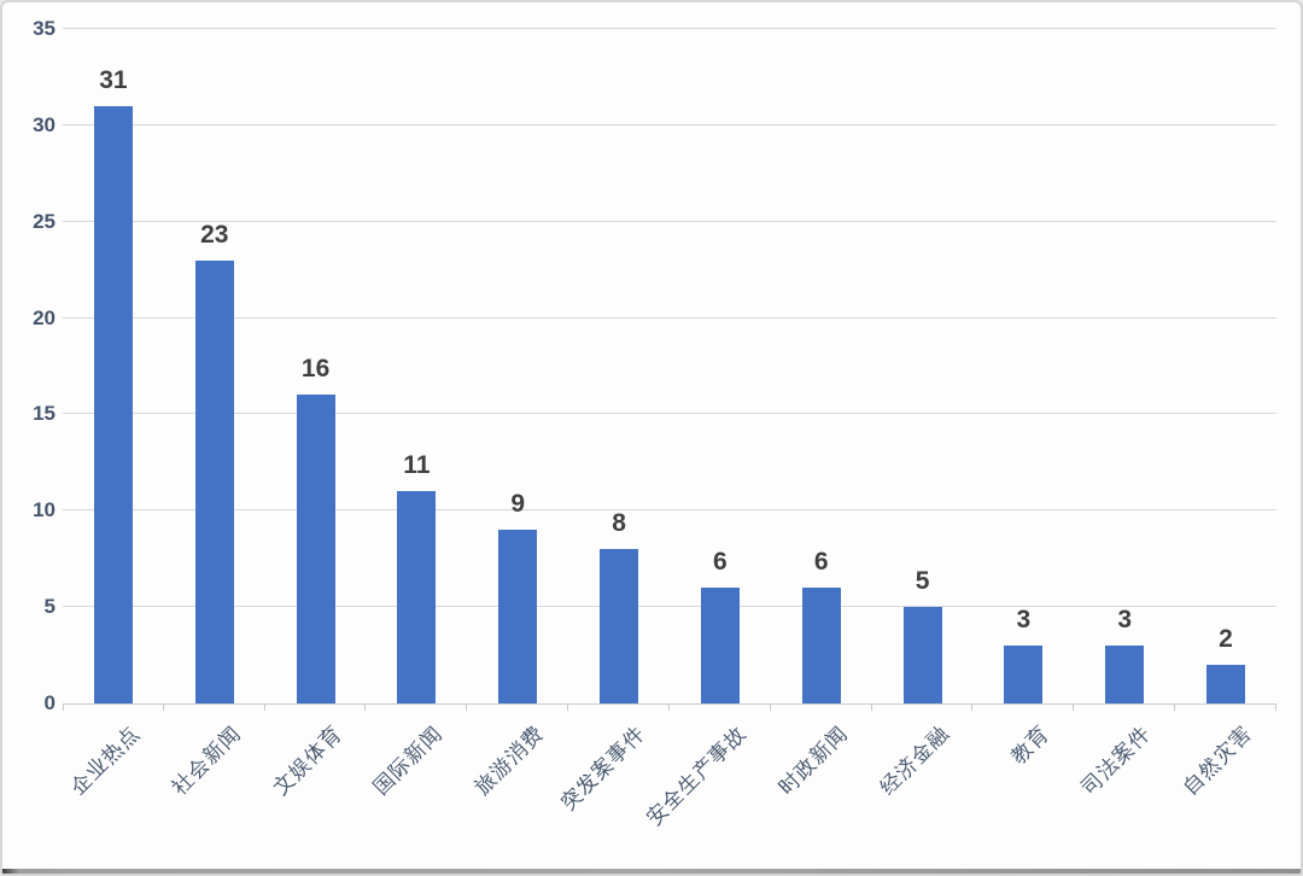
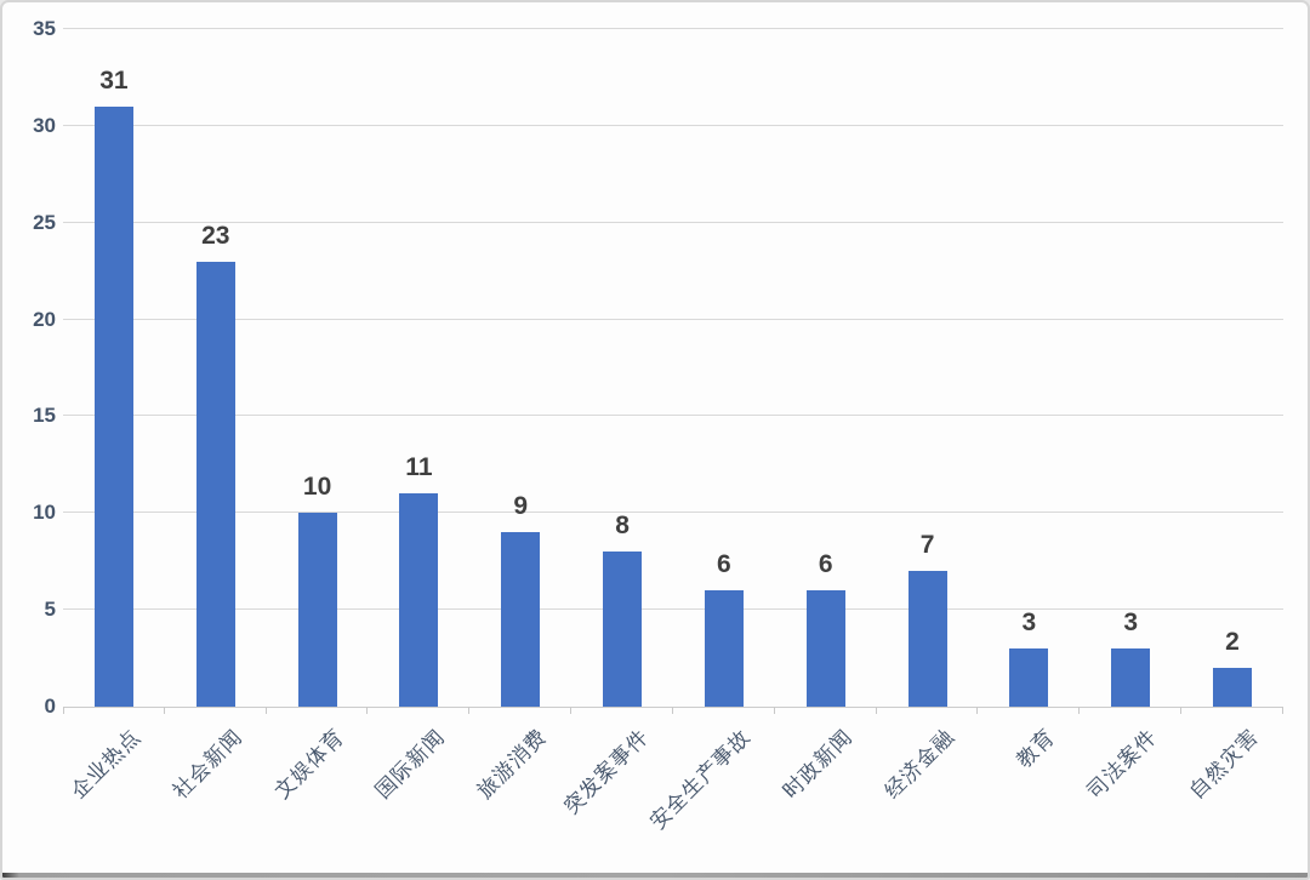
文娱体育: 16 -> 10
经济金融: 5 -> 7
